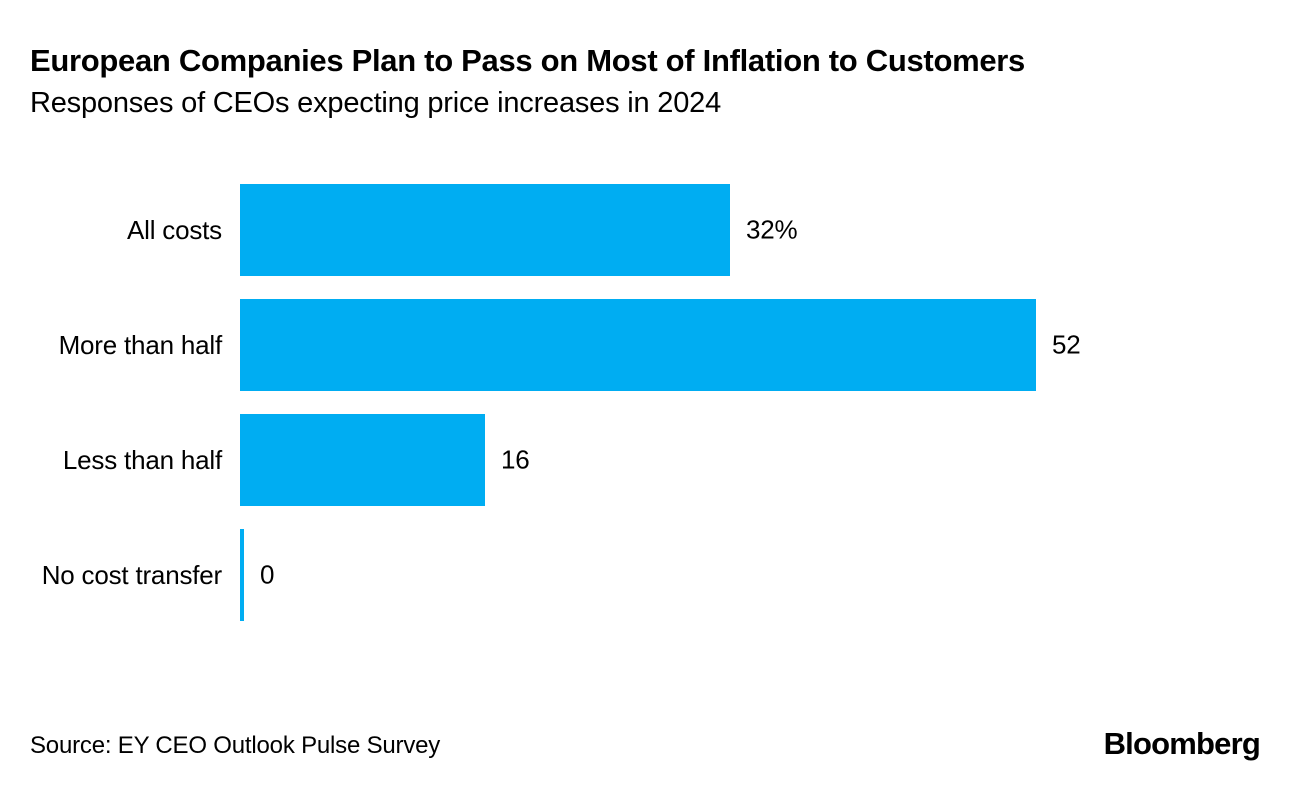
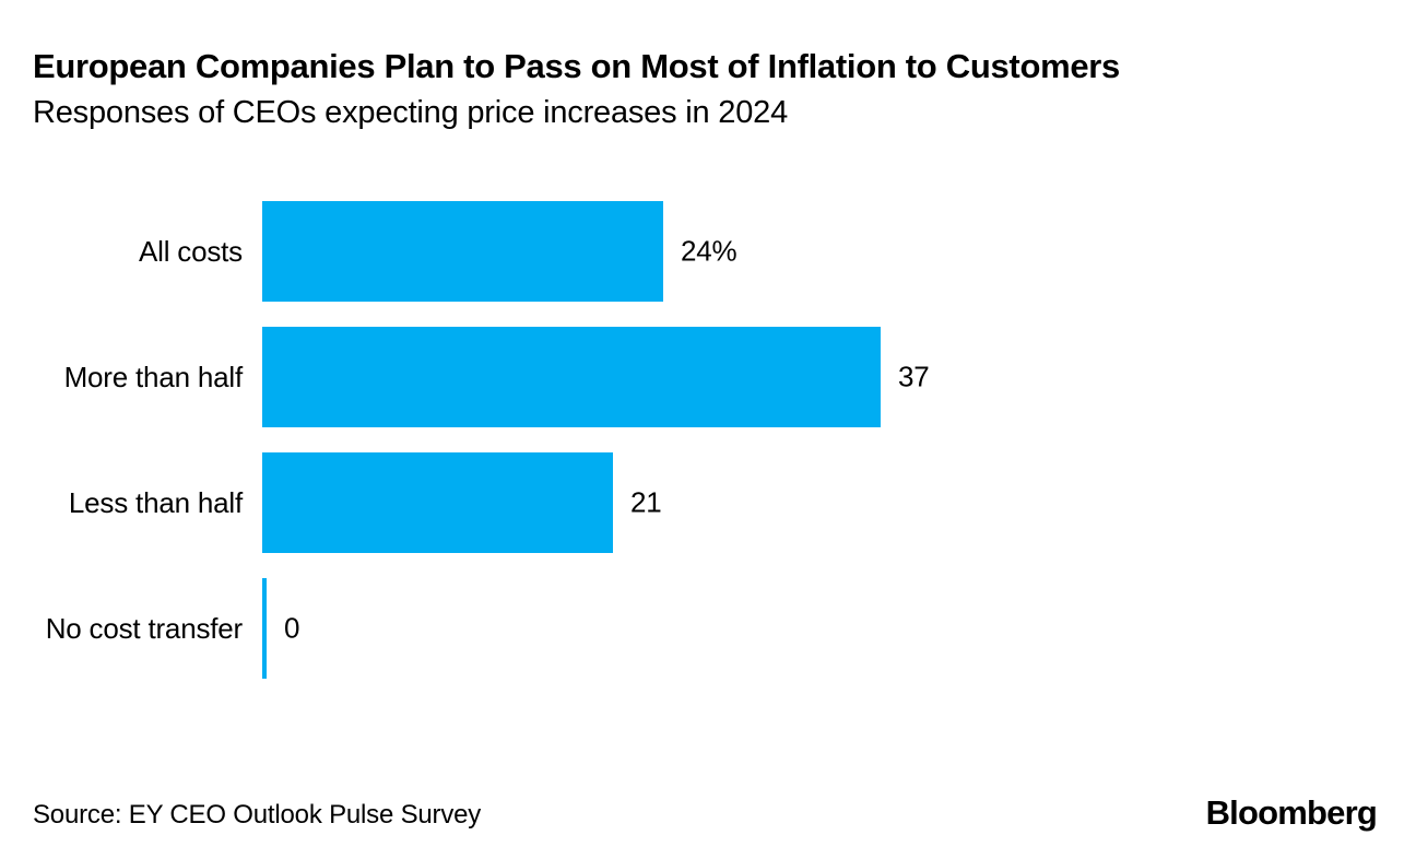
All costs: 32% -> 24%
More than half: 52 -> 37
Less than half: 16 -> 21
